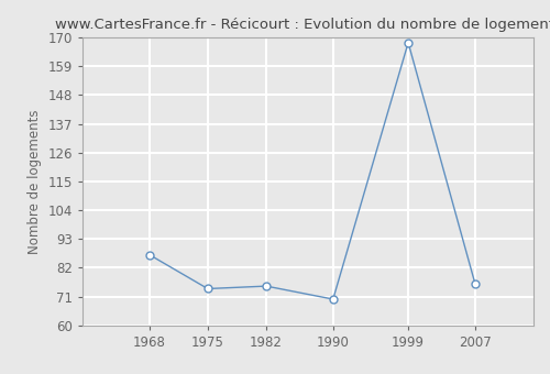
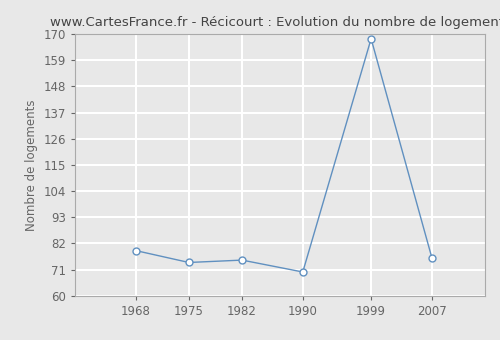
1968: 87 -> 79
